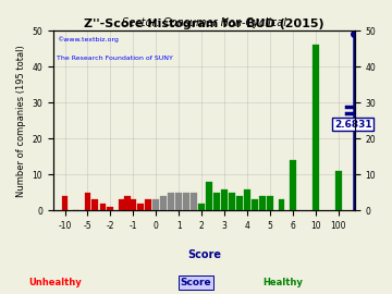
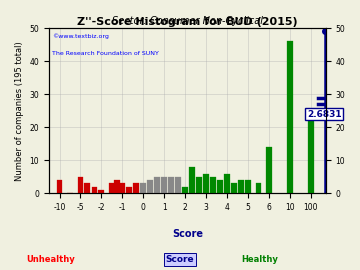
100: 11 -> 23
